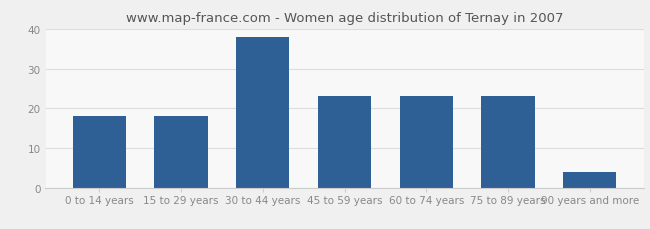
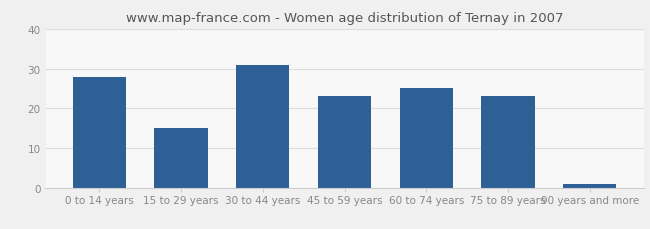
0 to 14 years: 18 -> 28
15 to 29 years: 18 -> 15
30 to 44 years: 38 -> 31
60 to 74 years: 23 -> 25
90 years and more: 4 -> 1
